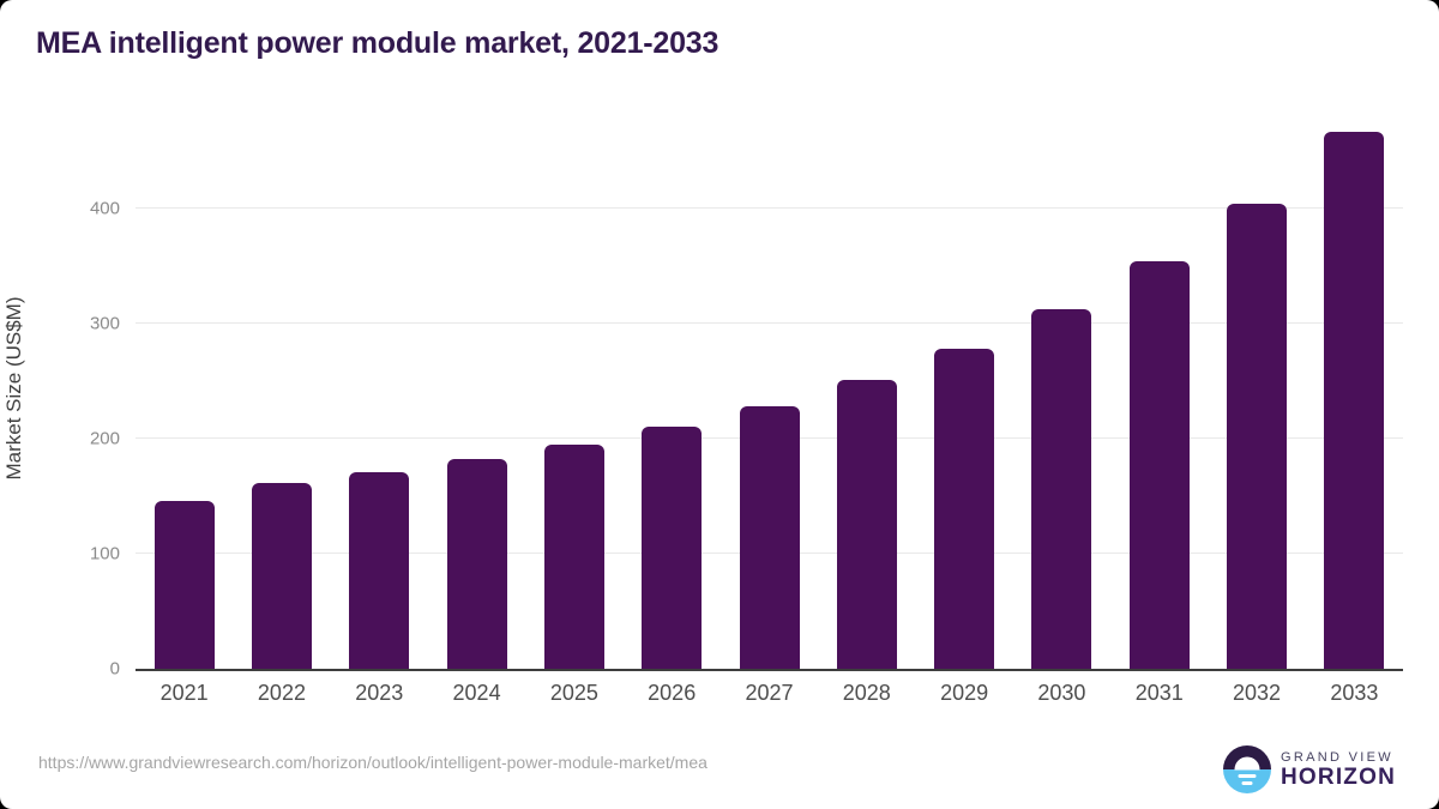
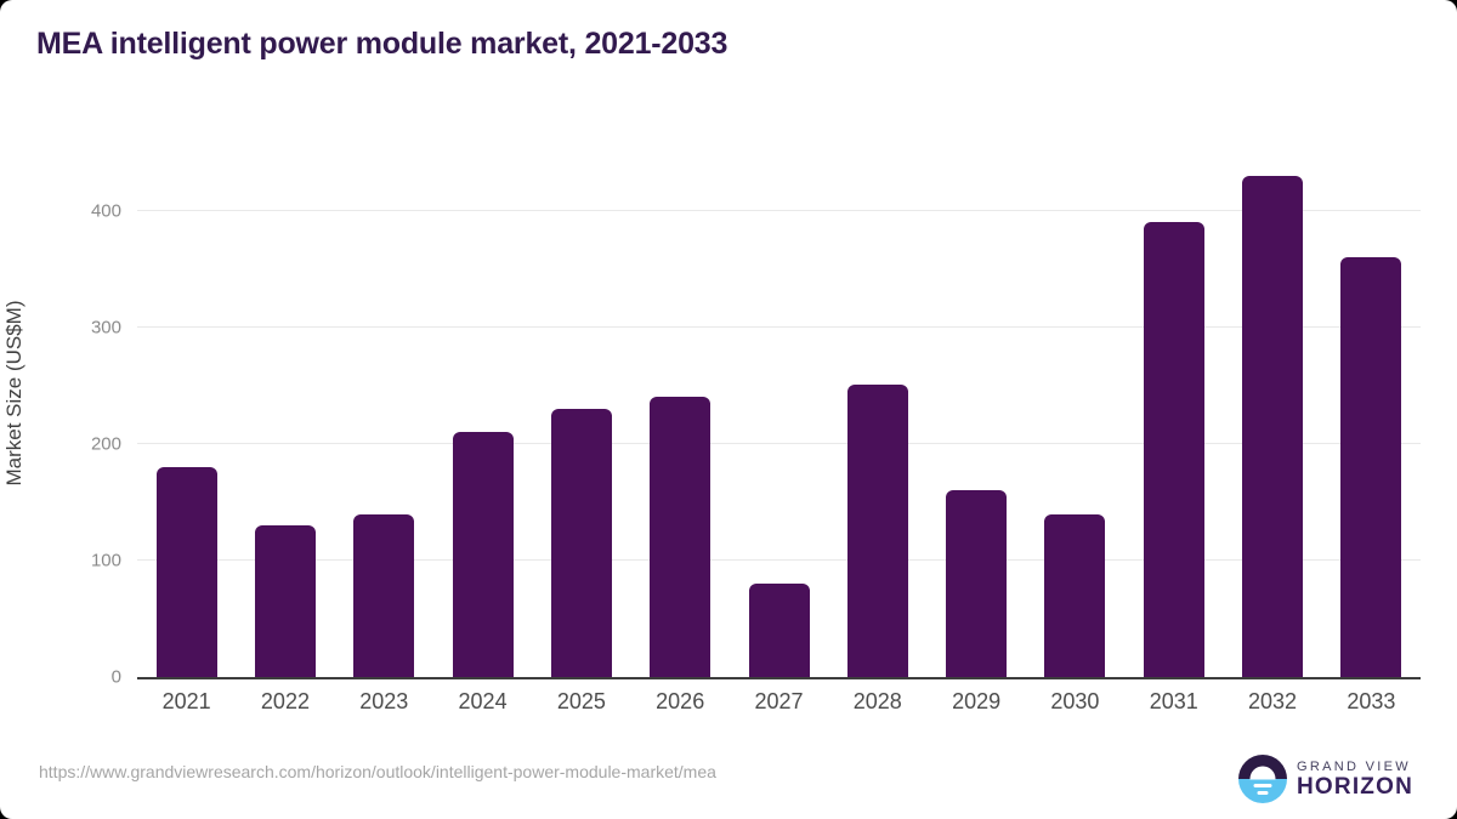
2021: 150 -> 180
2022: 160 -> 130
2023: 170 -> 140
2024: 180 -> 210
2025: 200 -> 230
2026: 210 -> 240
2027: 230 -> 80
2029: 280 -> 160
2030: 310 -> 140
2031: 350 -> 390
2032: 400 -> 430
2033: 470 -> 360
